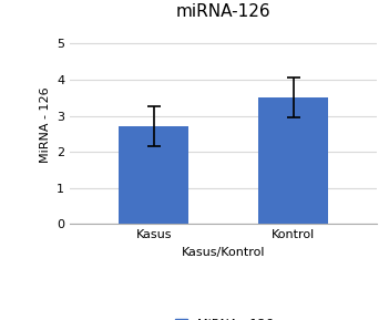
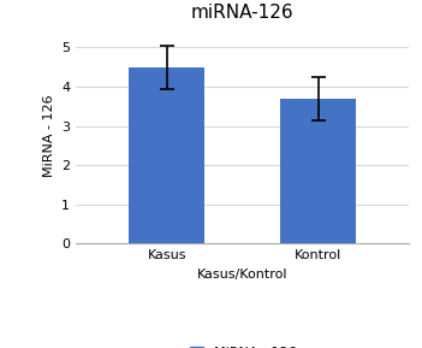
Kasus: 2.7 -> 4.5
Kontrol: 3.5 -> 3.7
